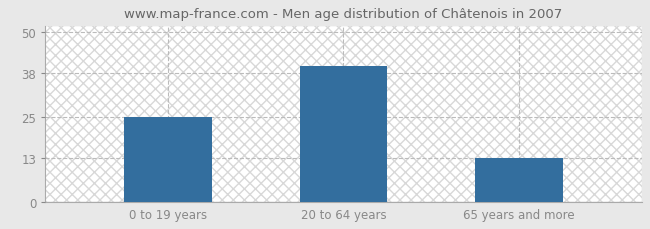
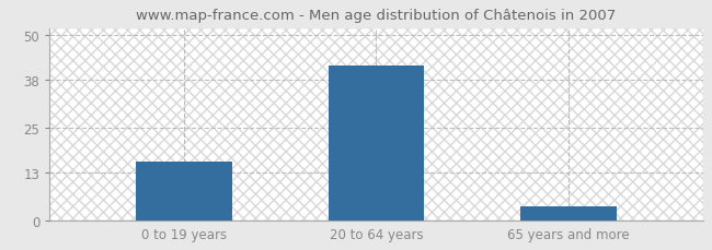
0 to 19 years: 25 -> 16
20 to 64 years: 40 -> 42
65 years and more: 13 -> 4
